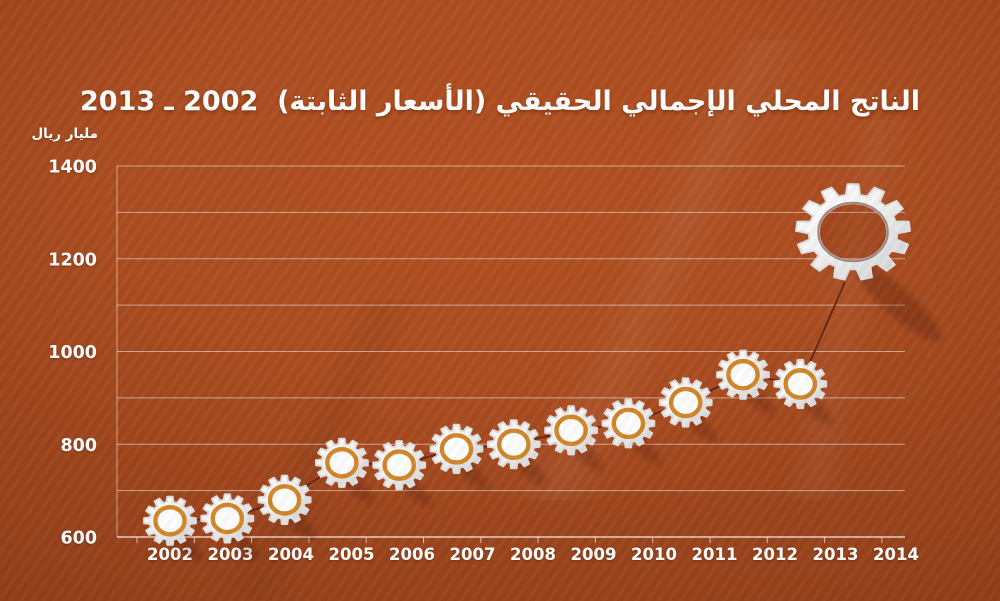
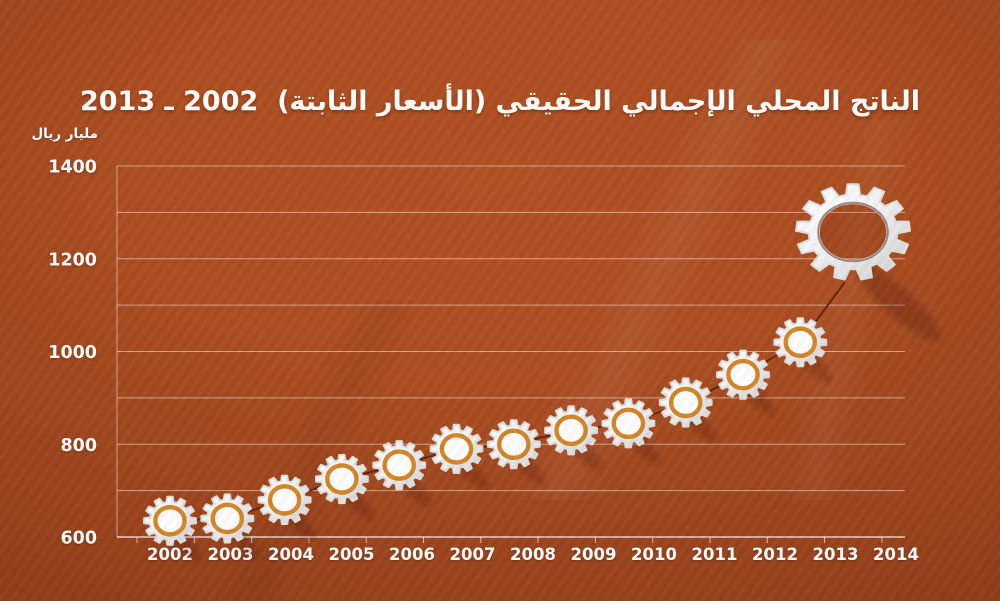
2005: 760 -> 720
2013: 930 -> 1020
